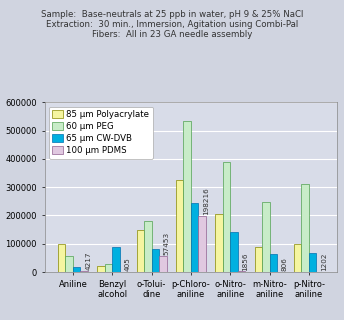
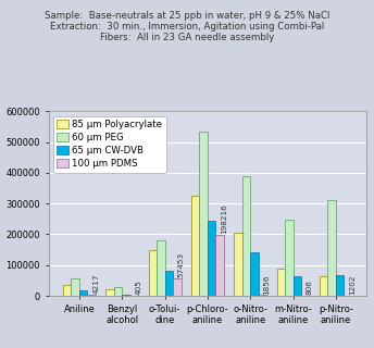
85 μm Polyacrylate/Aniline: 100000 -> 35000
65 μm CW-DVB/Benzyl alcohol: 90000 -> 3000
85 μm Polyacrylate/p-Nitro- aniline: 100000 -> 62000
